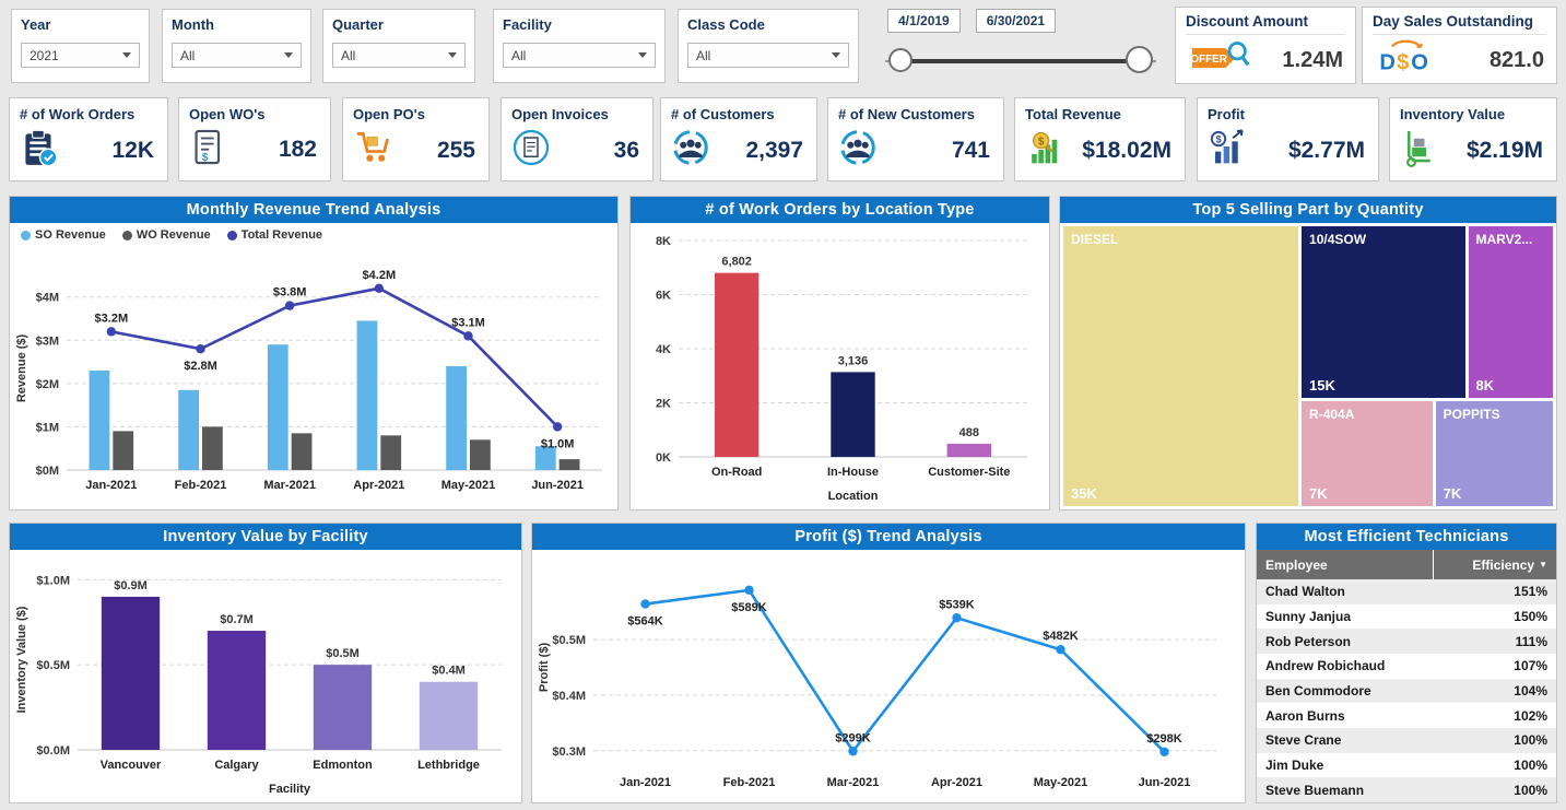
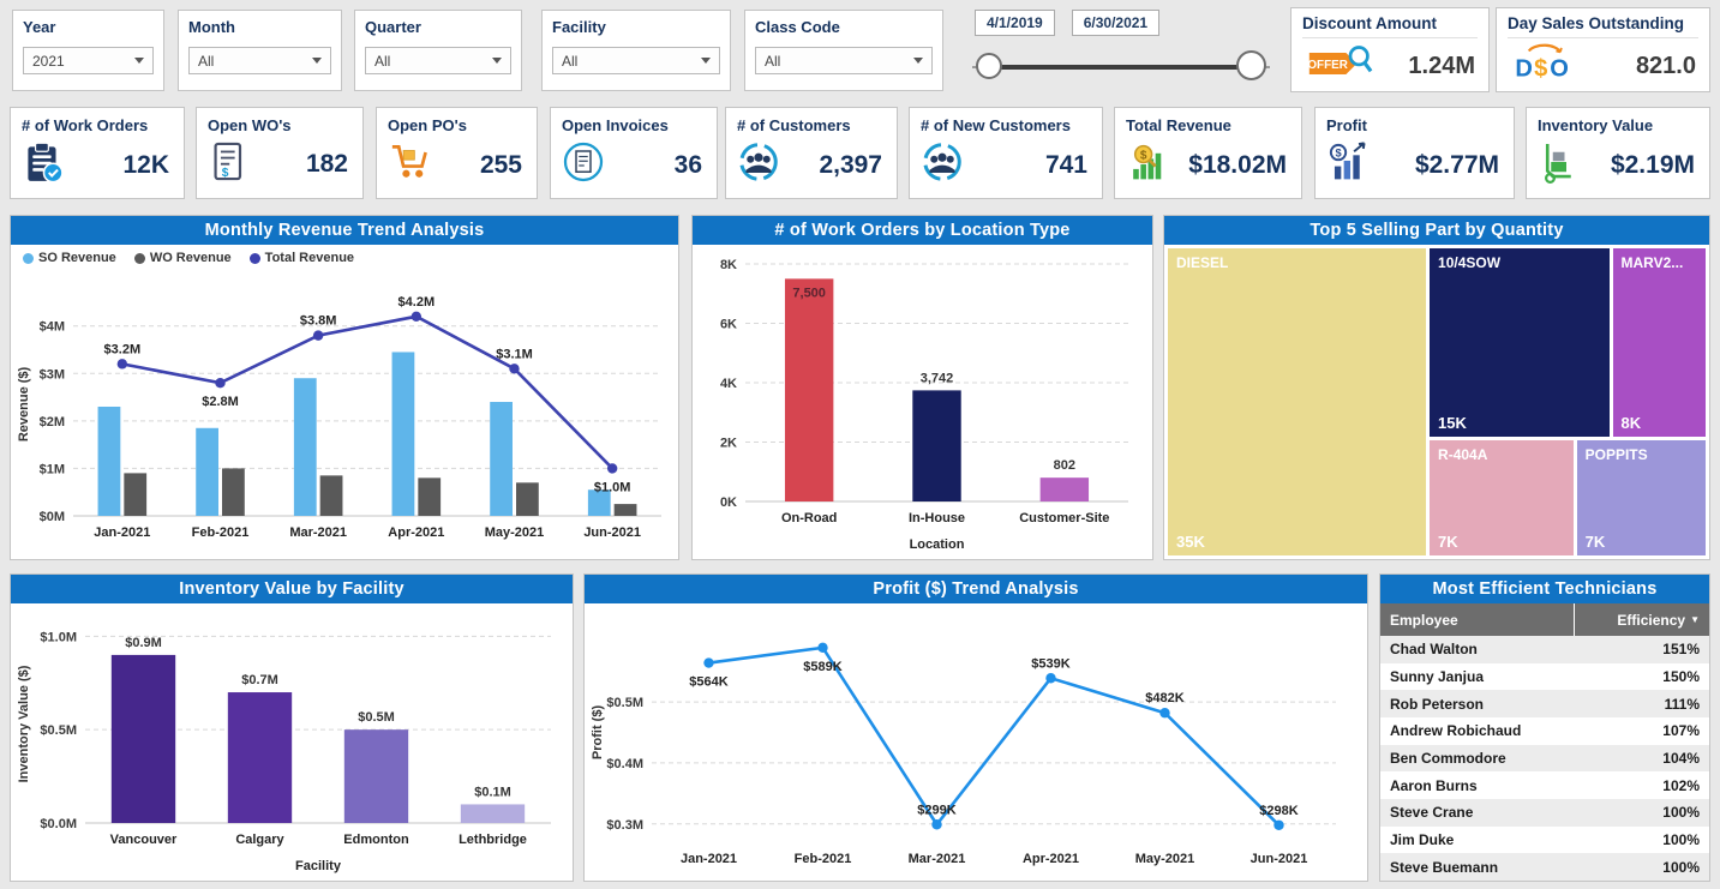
# of Work Orders by Location Type/On-Road: 6,802 -> 7,500
# of Work Orders by Location Type/In-House: 3,136 -> 3,742
# of Work Orders by Location Type/Customer-Site: 488 -> 802
Inventory Value by Facility/Lethbridge: $0.4M -> $0.1M
